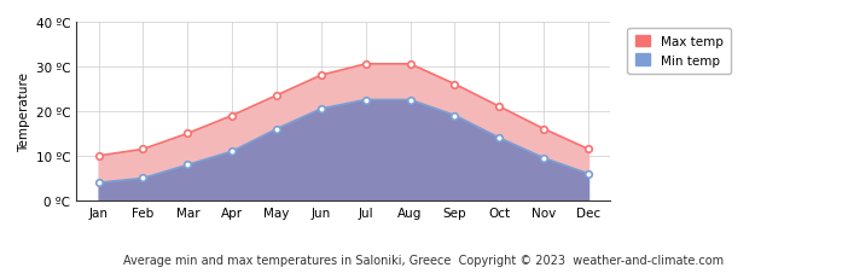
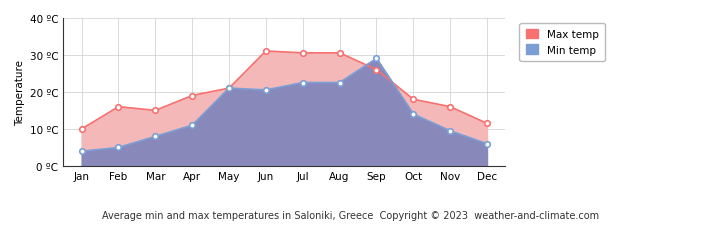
Max temp/Feb: 11.5 ºC -> 16.0 ºC
Max temp/May: 23.5 ºC -> 21.0 ºC
Min temp/May: 16.0 ºC -> 21.0 ºC
Max temp/Jun: 28.0 ºC -> 31.0 ºC
Min temp/Sep: 19.0 ºC -> 29.0 ºC
Max temp/Oct: 21.0 ºC -> 18.0 ºC
